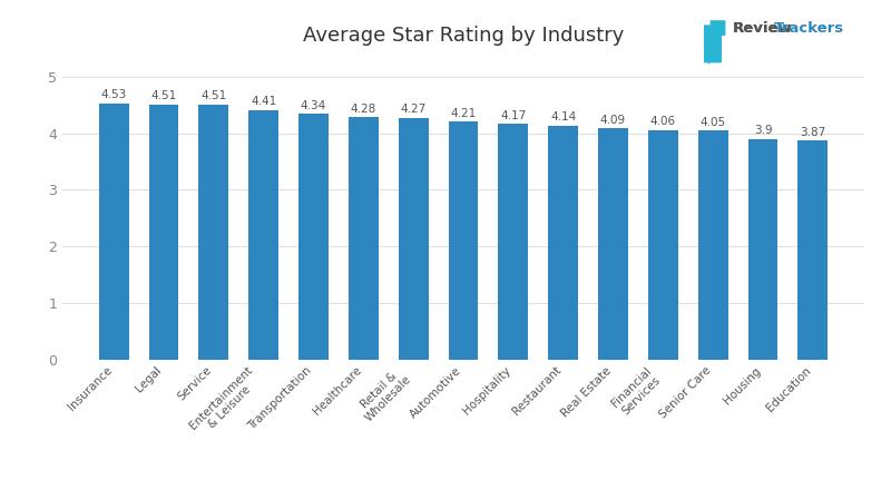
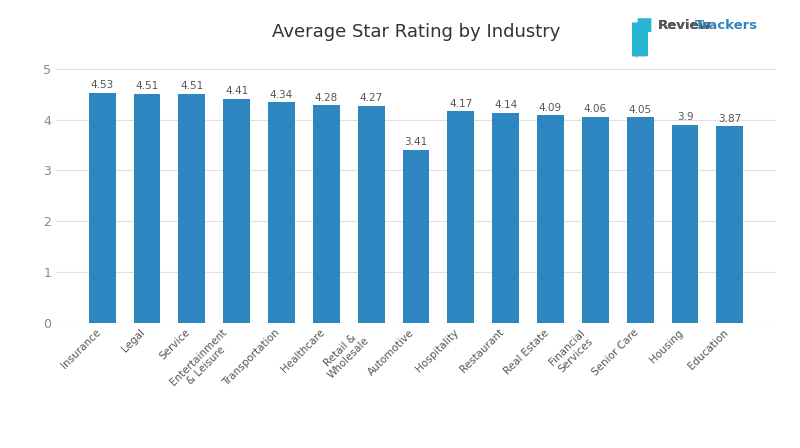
Automotive: 4.21 -> 3.41
